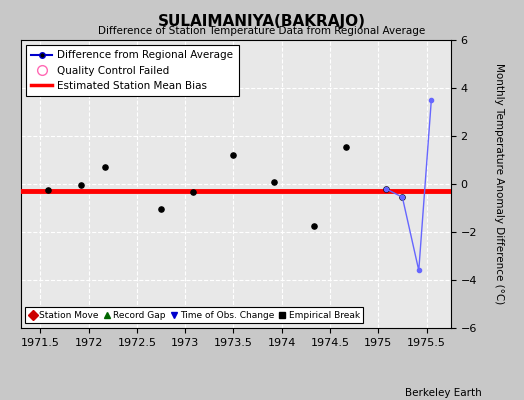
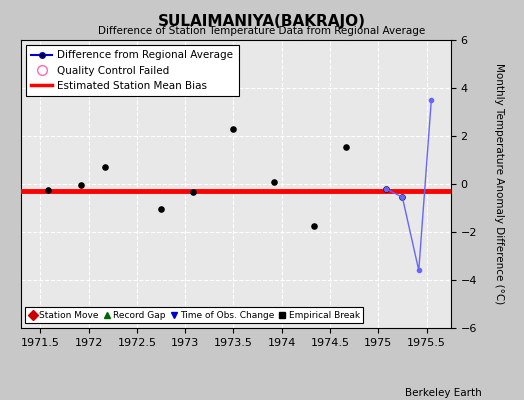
Empirical Break/1973.5: 1.20 -> 2.30
